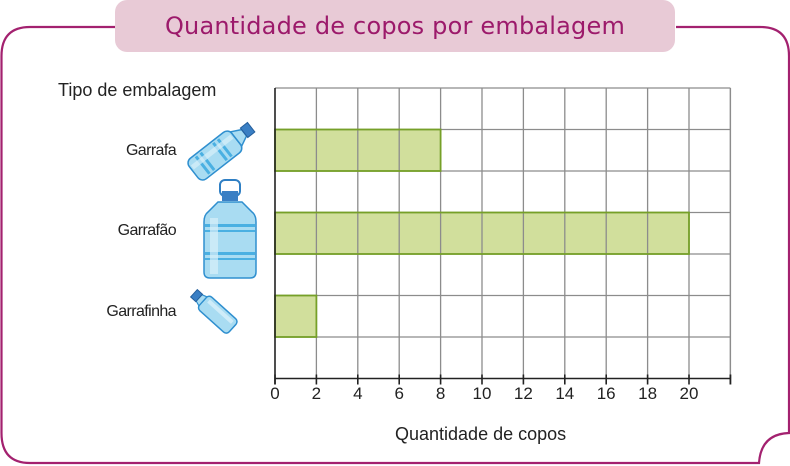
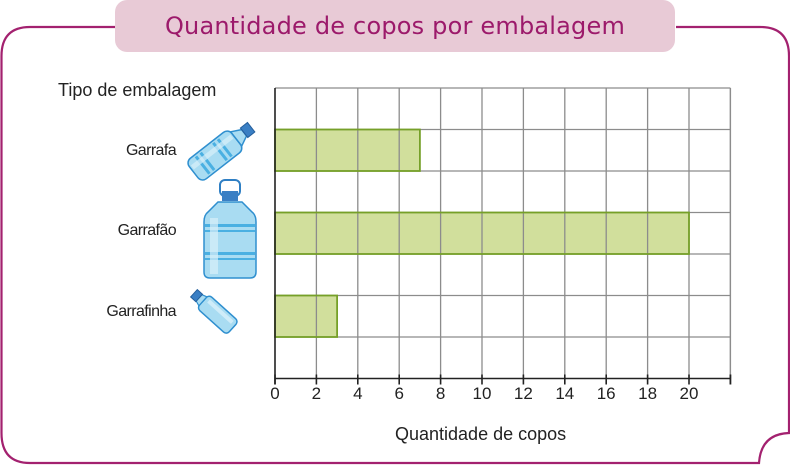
Garrafa: 8 -> 7
Garrafinha: 2 -> 3
